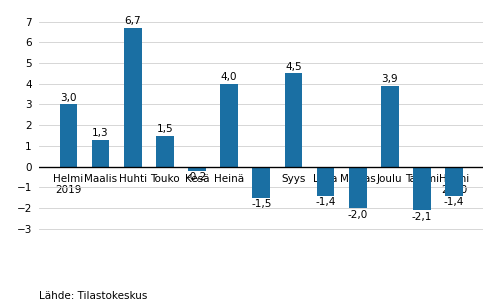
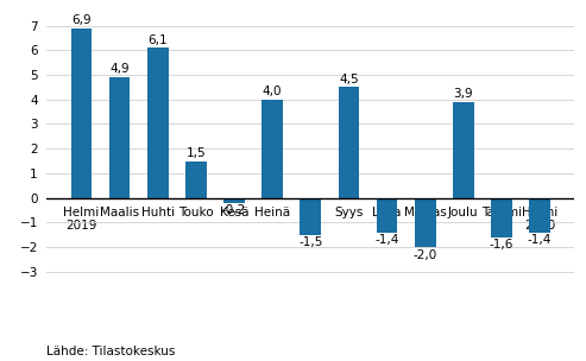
Helmi 2019: 3,0 -> 6,9
Maalis: 1,3 -> 4,9
Huhti: 6,7 -> 6,1
Tammi: -2,1 -> -1,6
